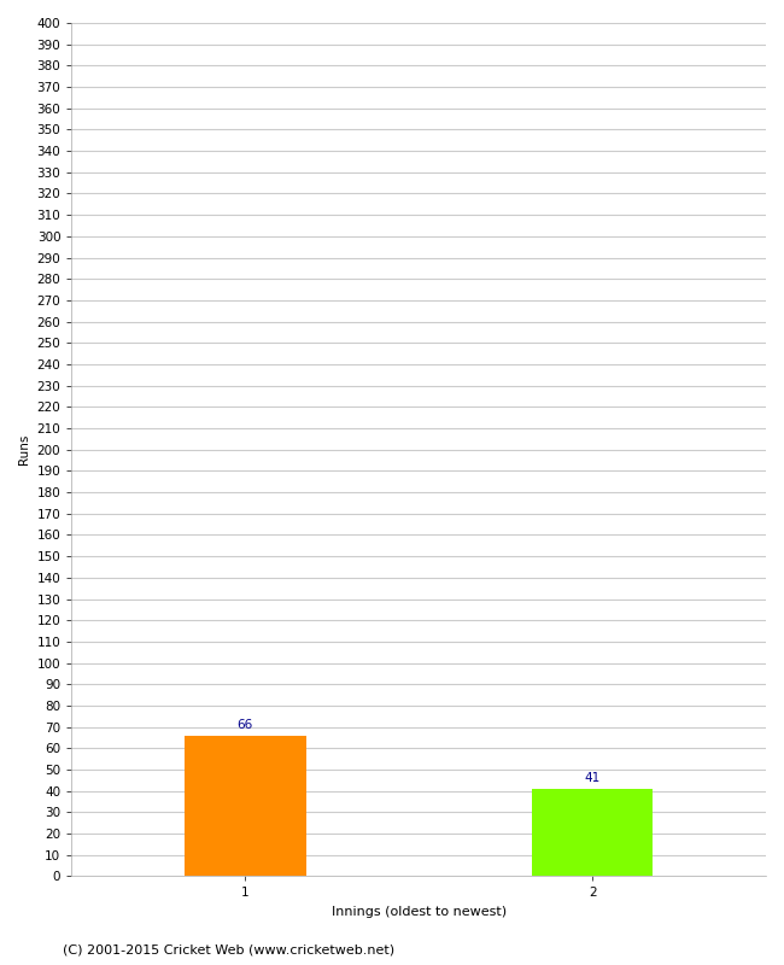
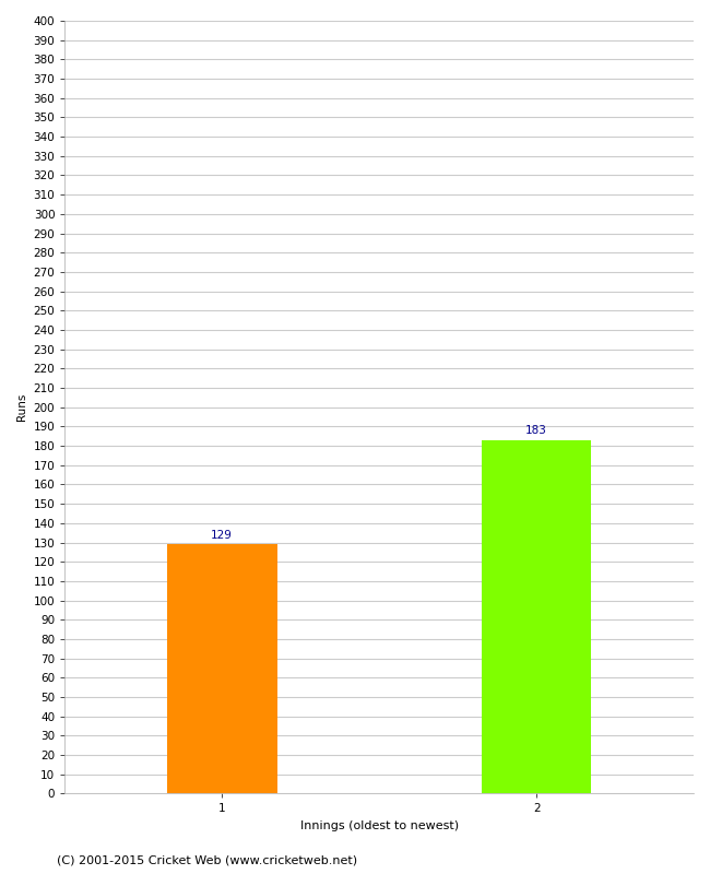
1: 66 -> 129
2: 41 -> 183
